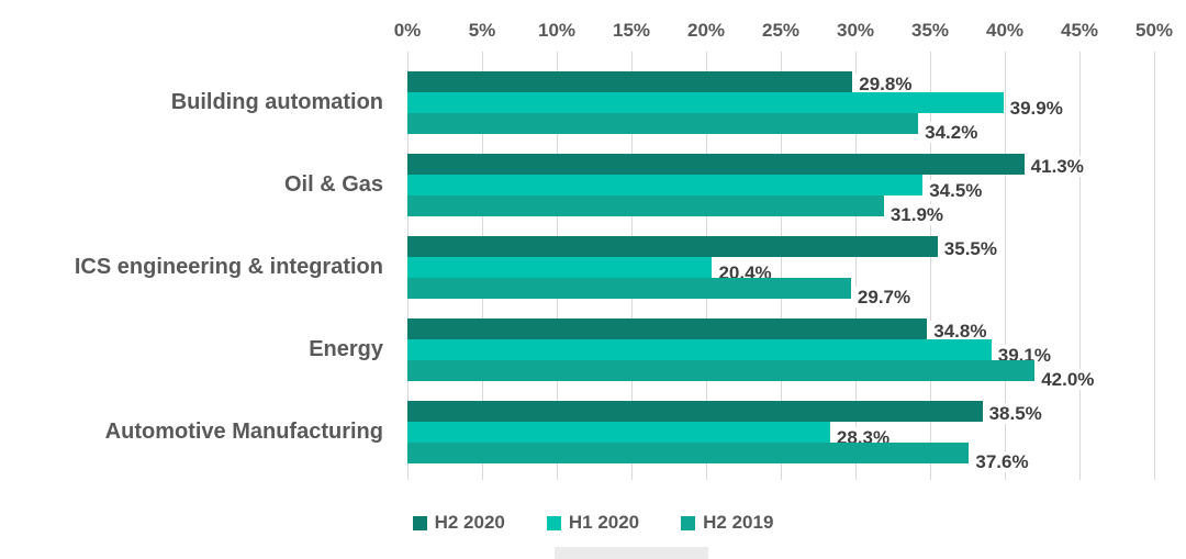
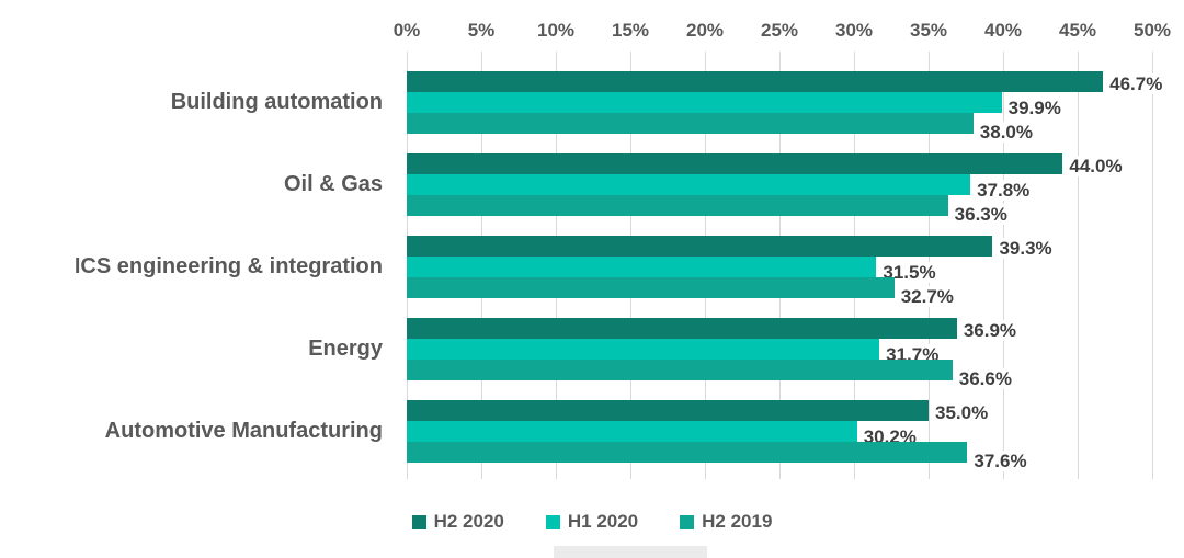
H2 2020/Building automation: 29.8% -> 46.7%
H2 2019/Building automation: 34.2% -> 38.0%
H2 2020/Oil & Gas: 41.3% -> 44.0%
H1 2020/Oil & Gas: 34.5% -> 37.8%
H2 2019/Oil & Gas: 31.9% -> 36.3%
H2 2020/ICS engineering & integration: 35.5% -> 39.3%
H1 2020/ICS engineering & integration: 20.4% -> 31.5%
H2 2019/ICS engineering & integration: 29.7% -> 32.7%
H2 2020/Energy: 34.8% -> 36.9%
H1 2020/Energy: 39.1% -> 31.7%
H2 2019/Energy: 42.0% -> 36.6%
H2 2020/Automotive Manufacturing: 38.5% -> 35.0%
H1 2020/Automotive Manufacturing: 28.3% -> 30.2%
